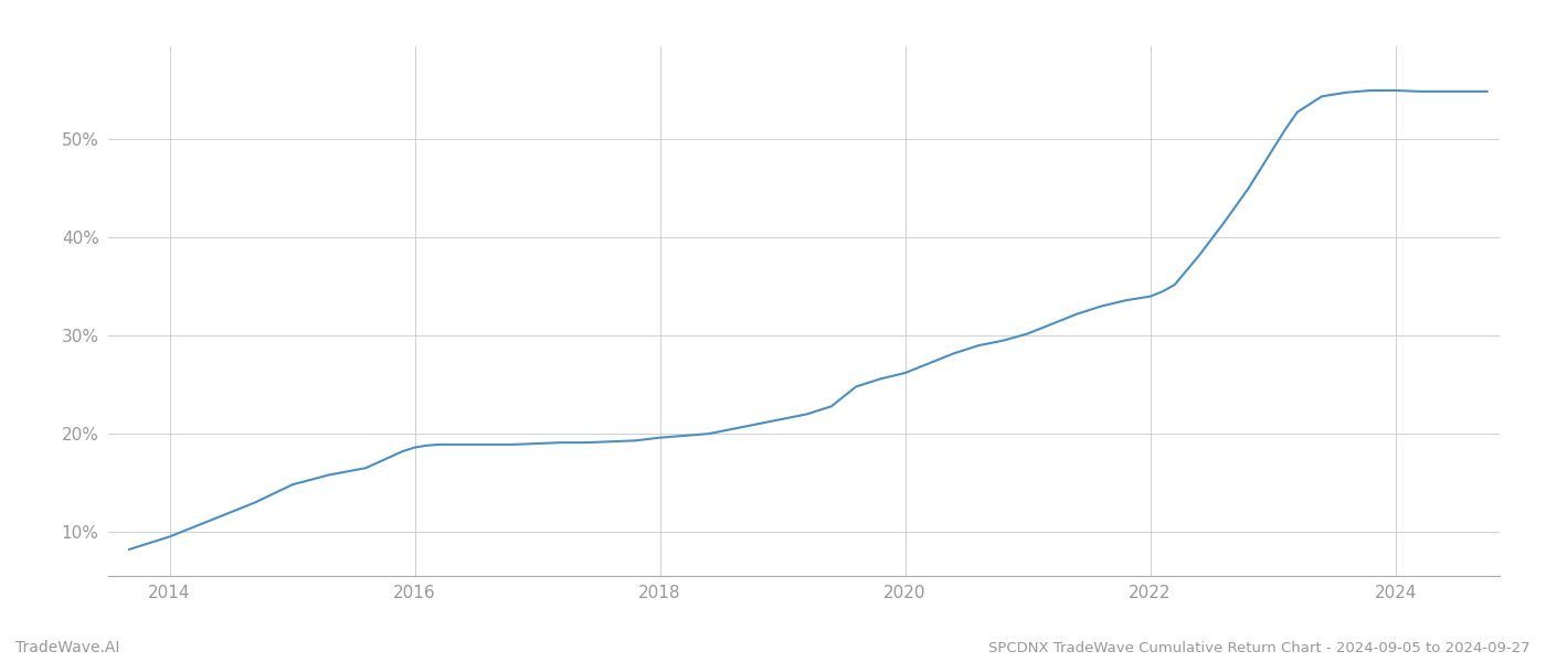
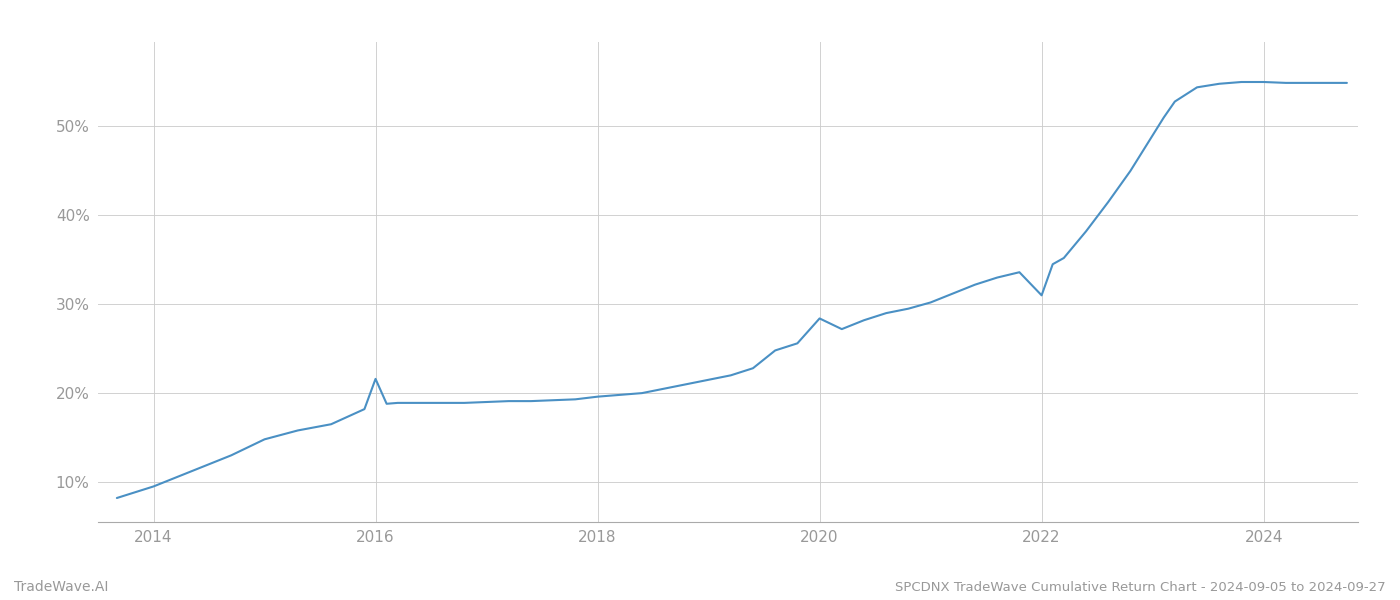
2016: 18.6% -> 21.6%
2020: 26.2% -> 28.4%
2022: 34.0% -> 31.0%
